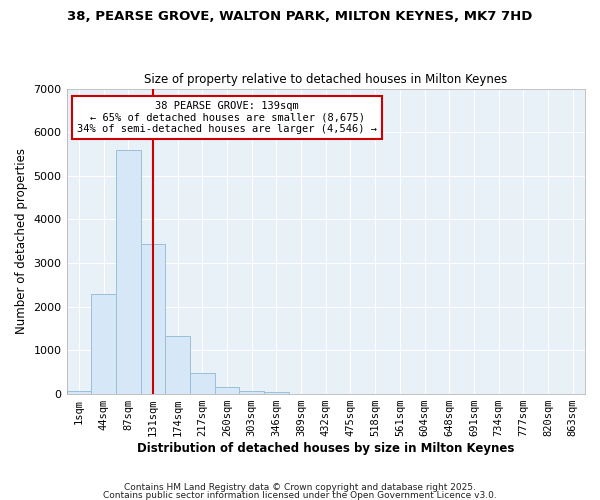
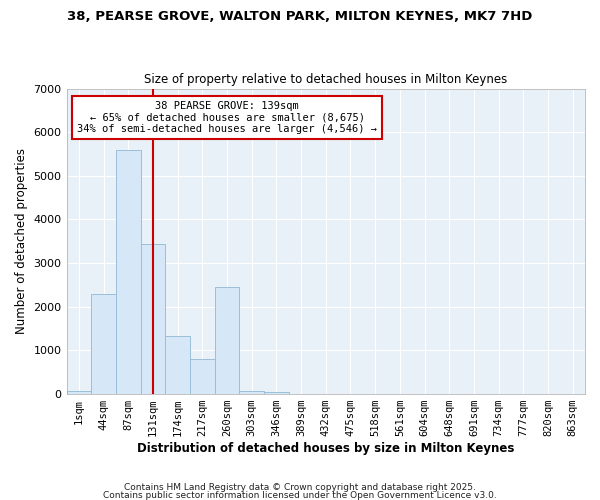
217sqm: 490 -> 800
260sqm: 160 -> 2450
